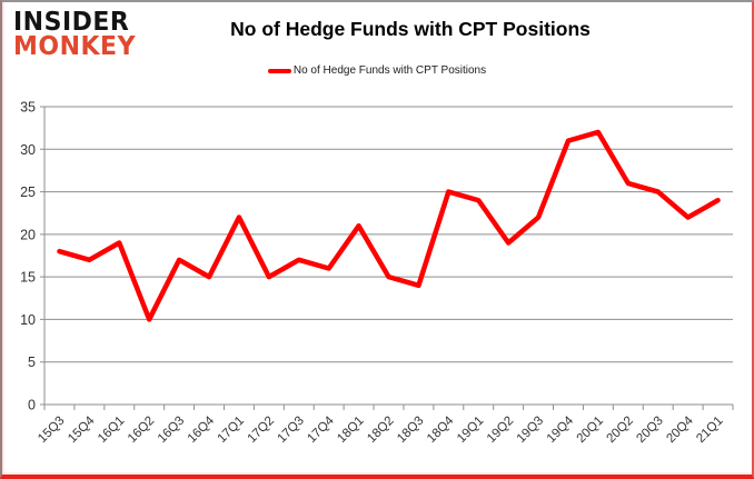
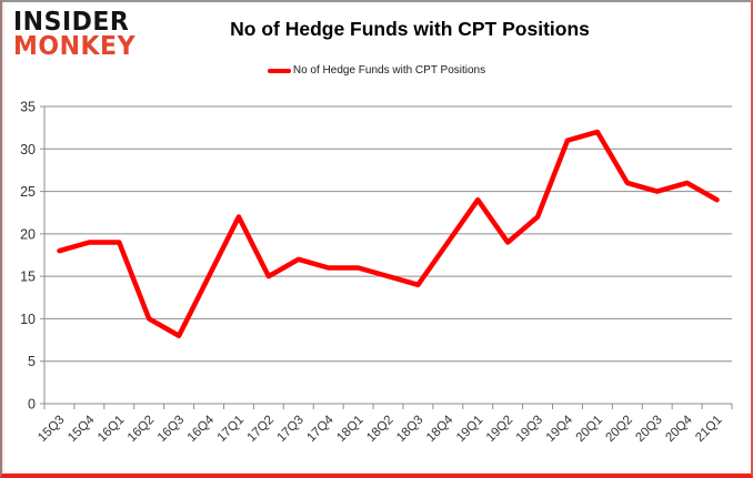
15Q4: 17 -> 19
16Q3: 17 -> 8
18Q1: 21 -> 16
18Q4: 25 -> 19
20Q4: 22 -> 26
